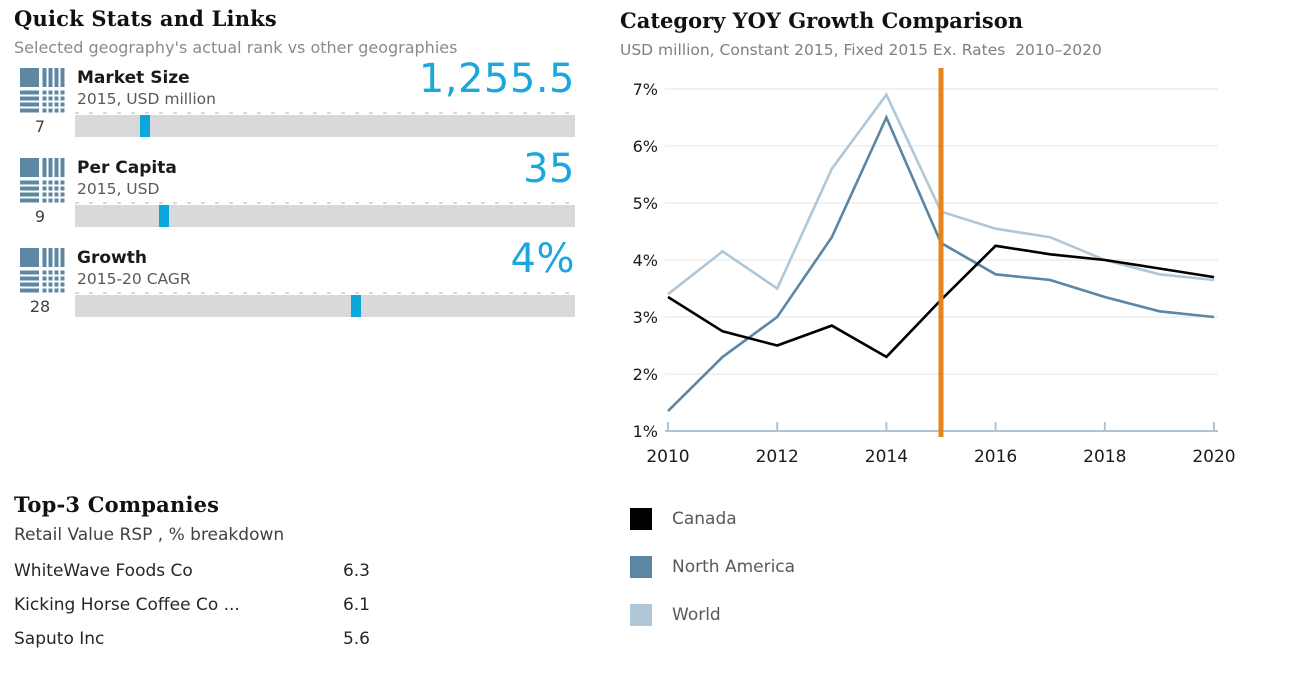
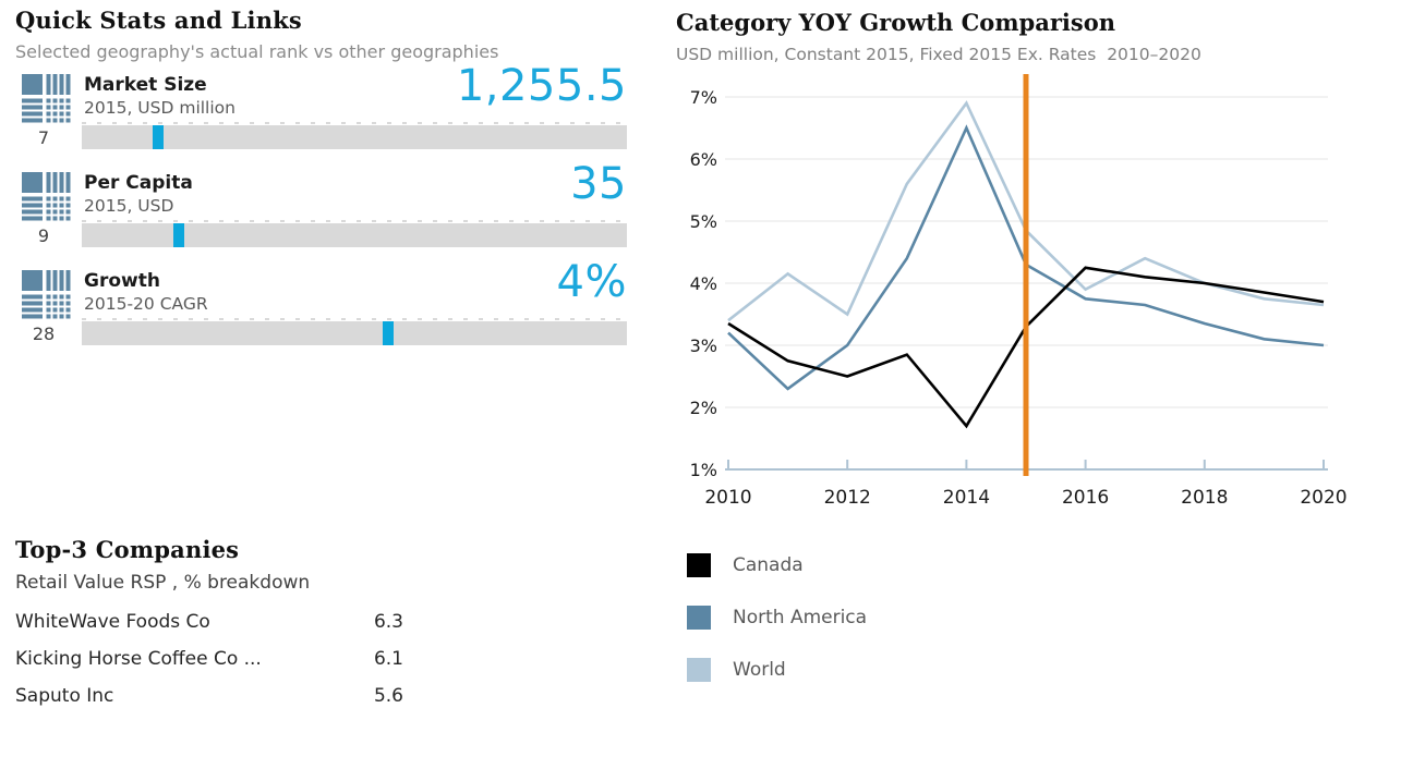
North America/2010: 1.4% -> 3.2%
Canada/2014: 2.3% -> 1.7%
World/2016: 4.5% -> 3.9%
